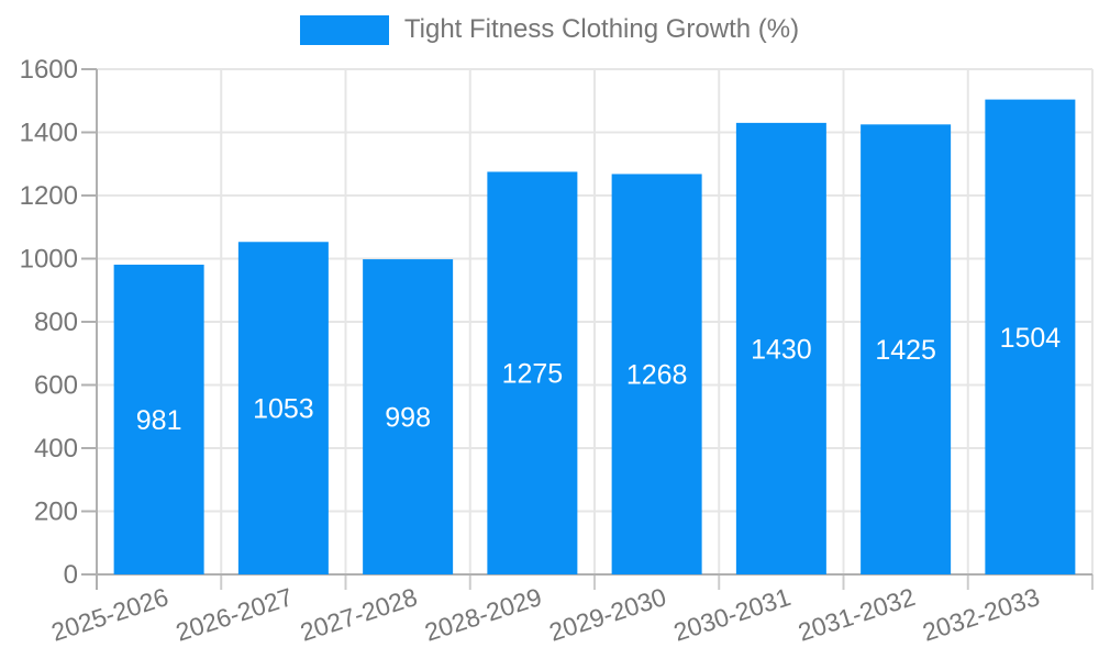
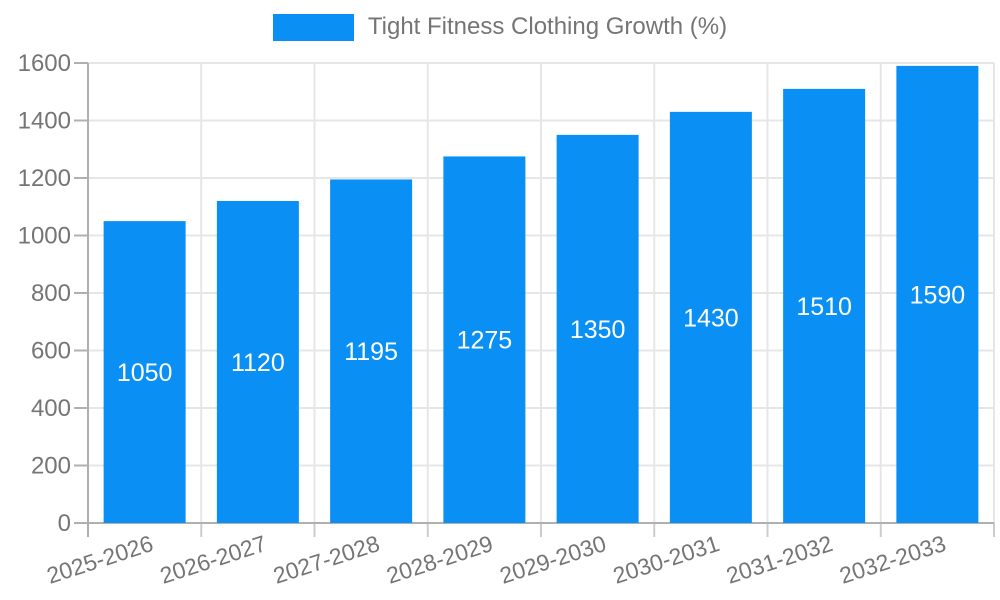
2025-2026: 981 -> 1050
2026-2027: 1053 -> 1120
2027-2028: 998 -> 1195
2029-2030: 1268 -> 1350
2031-2032: 1425 -> 1510
2032-2033: 1504 -> 1590
